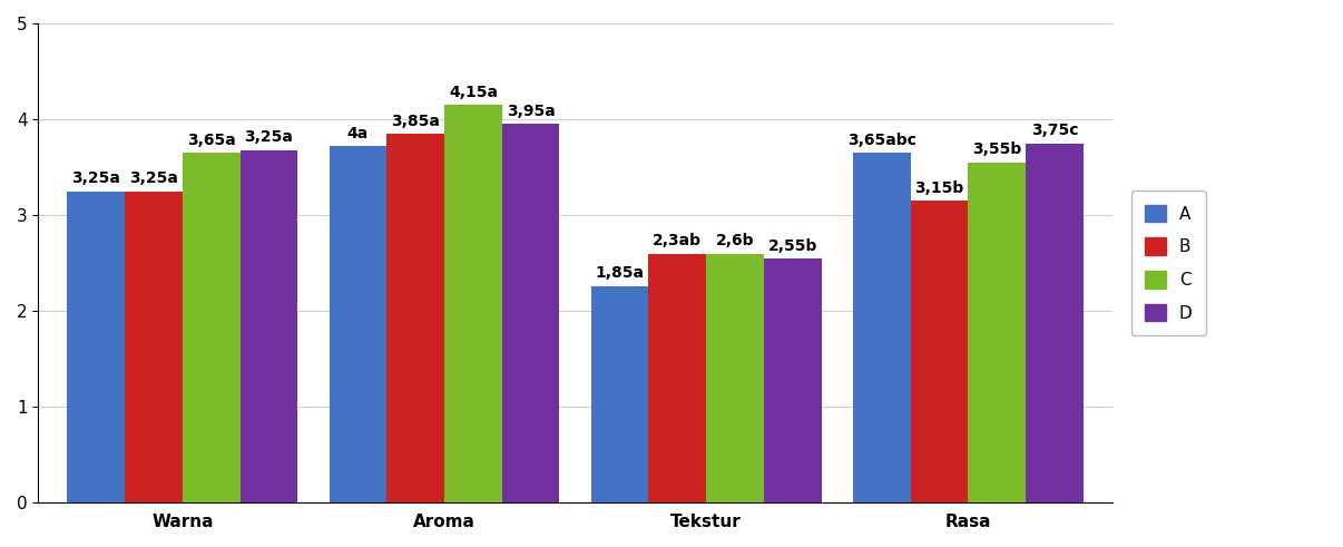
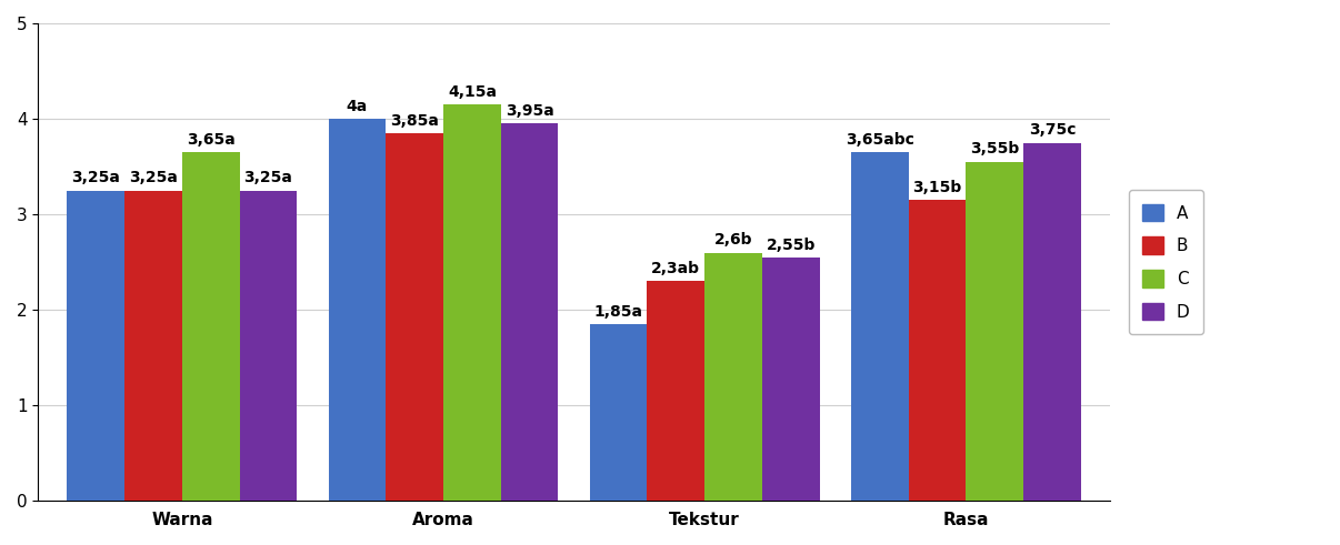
D/Warna: 3.68 -> 3.25
A/Aroma: 3.72 -> 4.00
A/Tekstur: 2.26 -> 1.85
B/Tekstur: 2.60 -> 2.30
